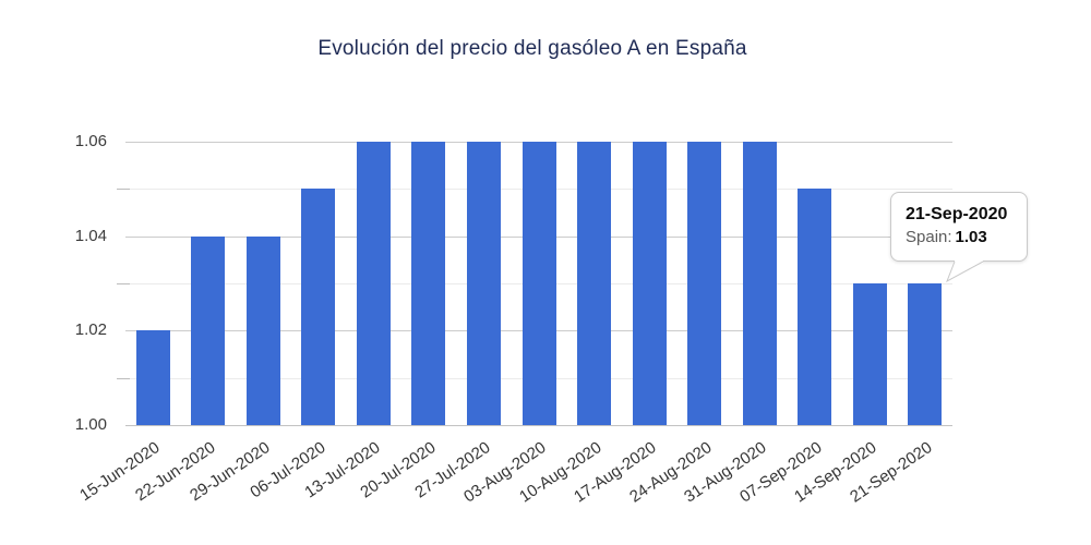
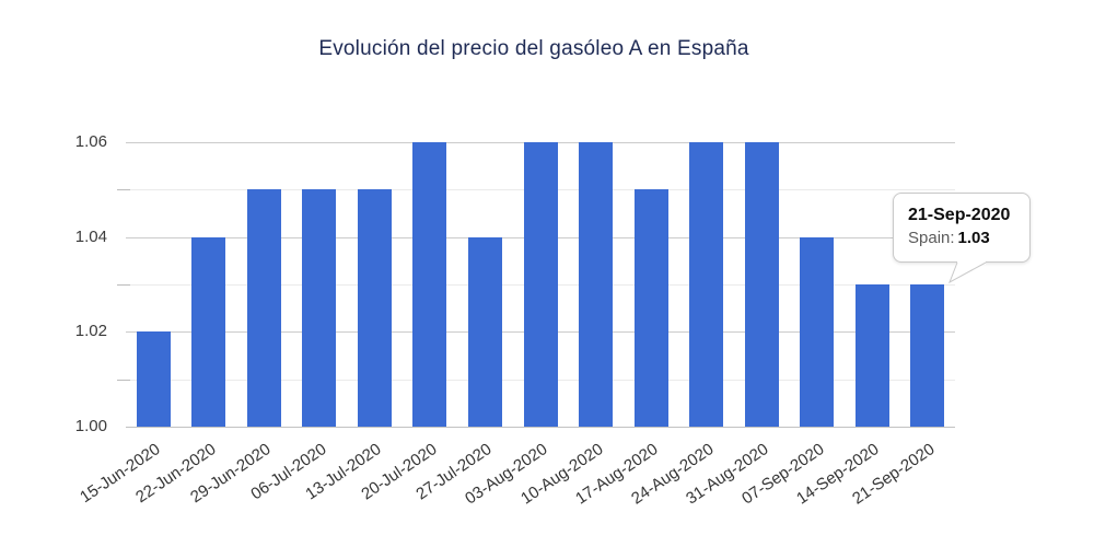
29-Jun-2020: 1.04 -> 1.05
13-Jul-2020: 1.06 -> 1.05
27-Jul-2020: 1.06 -> 1.04
17-Aug-2020: 1.06 -> 1.05
07-Sep-2020: 1.05 -> 1.04
